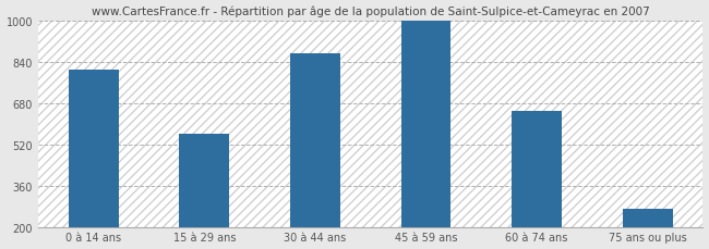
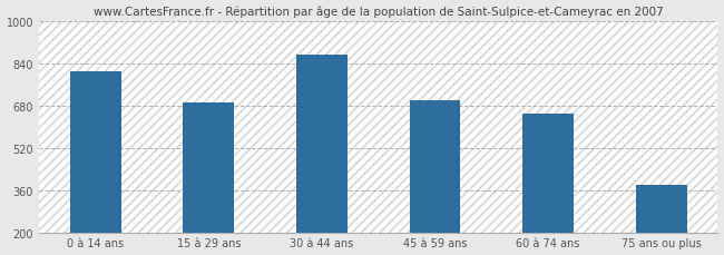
15 à 29 ans: 560 -> 690
45 à 59 ans: 1000 -> 700
75 ans ou plus: 270 -> 380
